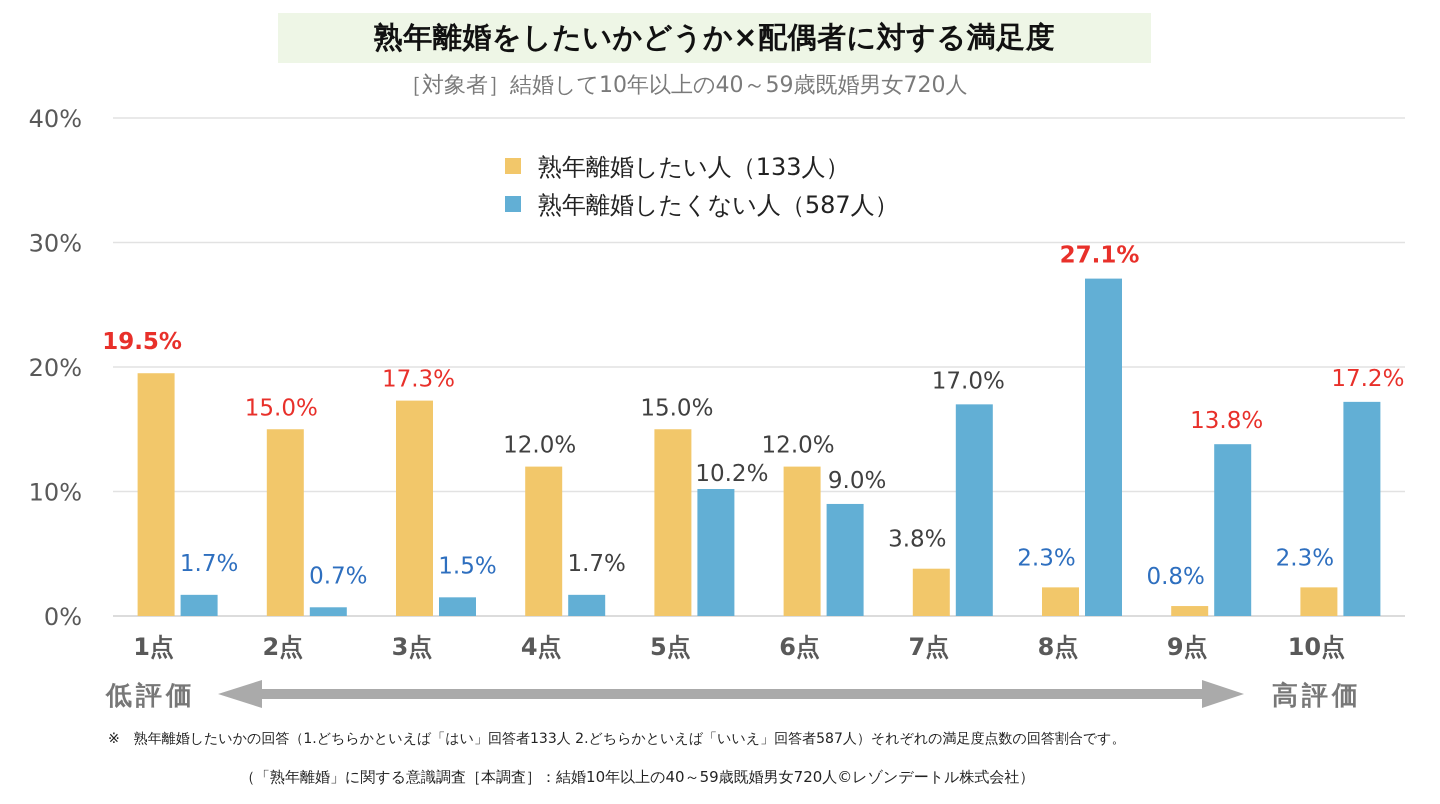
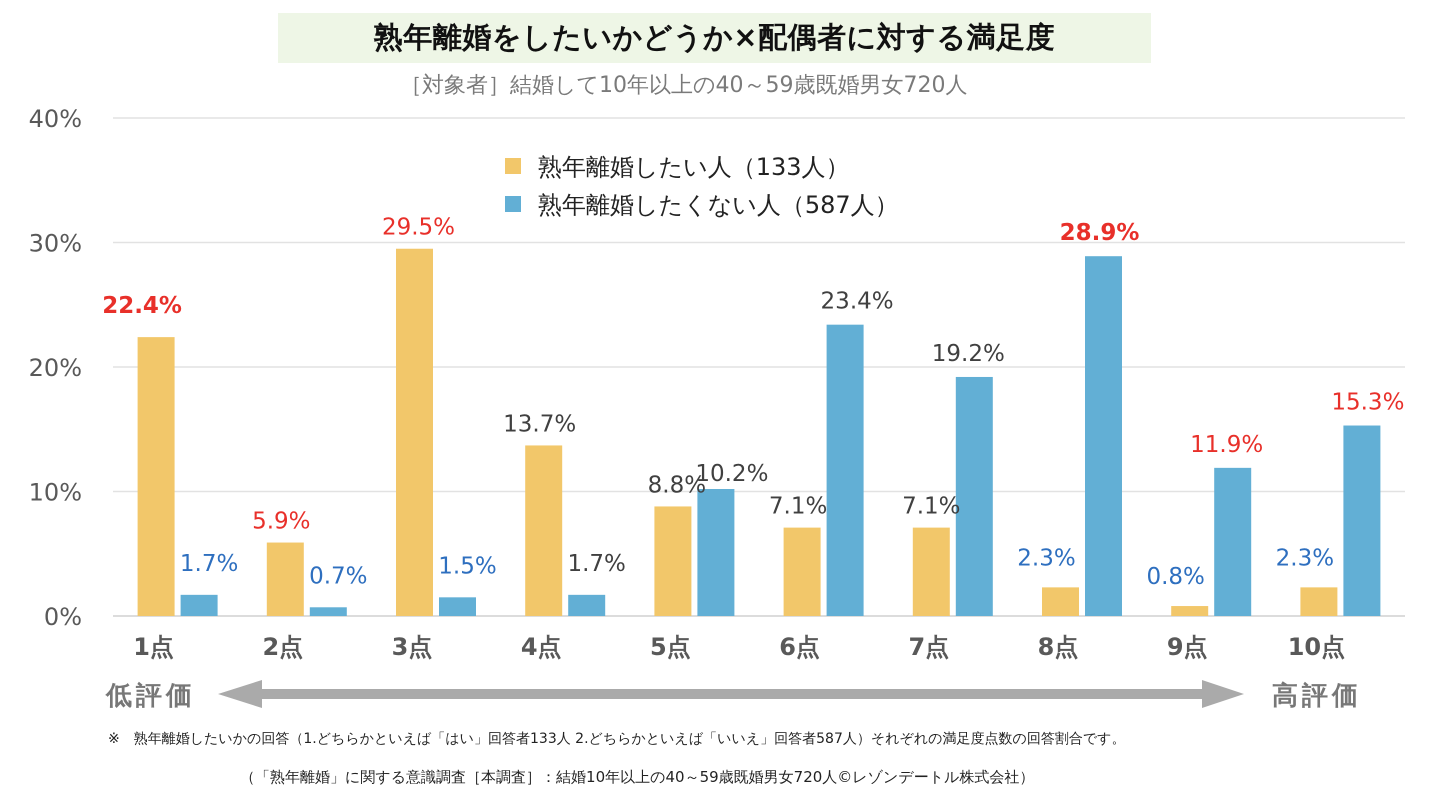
熟年離婚したい人（133人）/1点: 19.5% -> 22.4%
熟年離婚したい人（133人）/2点: 15.0% -> 5.9%
熟年離婚したい人（133人）/3点: 17.3% -> 29.5%
熟年離婚したい人（133人）/4点: 12.0% -> 13.7%
熟年離婚したい人（133人）/5点: 15.0% -> 8.8%
熟年離婚したい人（133人）/6点: 12.0% -> 7.1%
熟年離婚したくない人（587人）/6点: 9.0% -> 23.4%
熟年離婚したい人（133人）/7点: 3.8% -> 7.1%
熟年離婚したくない人（587人）/7点: 17.0% -> 19.2%
熟年離婚したくない人（587人）/8点: 27.1% -> 28.9%
熟年離婚したくない人（587人）/9点: 13.8% -> 11.9%
熟年離婚したくない人（587人）/10点: 17.2% -> 15.3%
